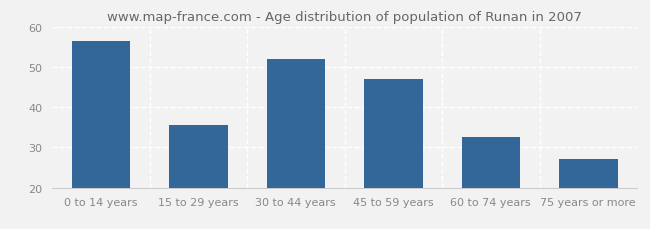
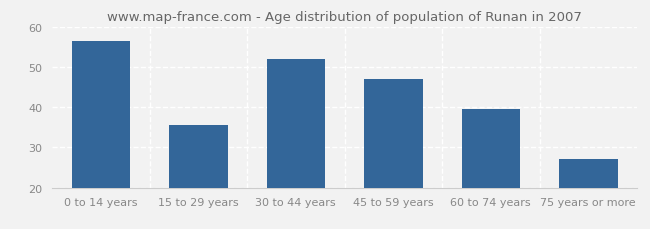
60 to 74 years: 32.5 -> 39.5
